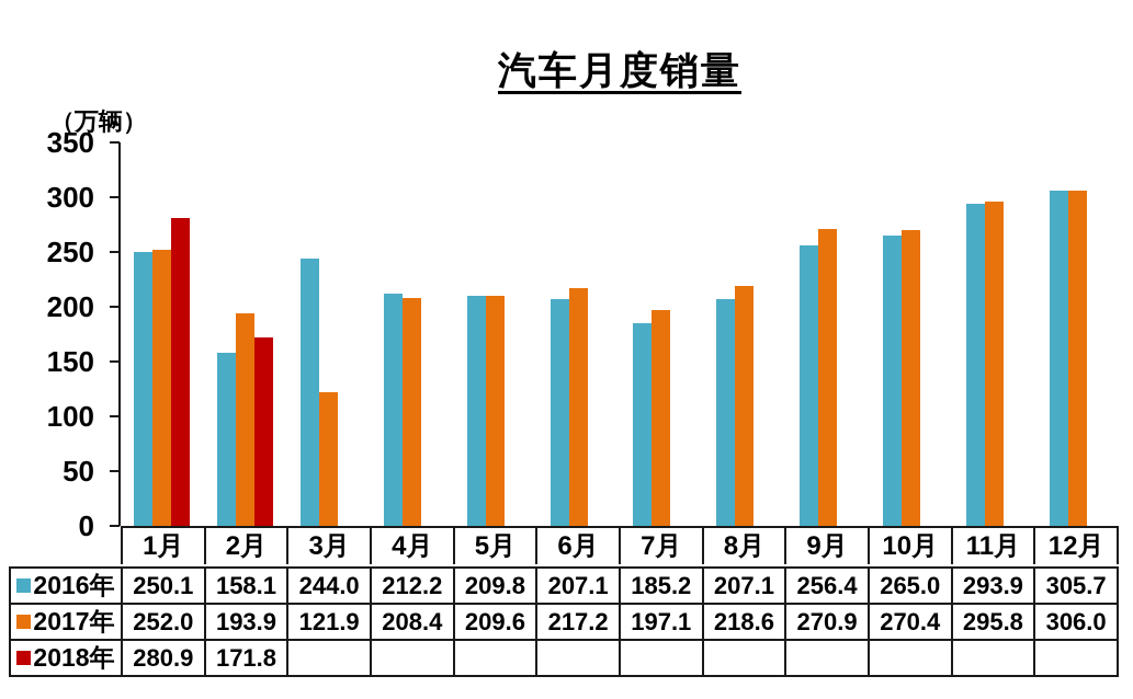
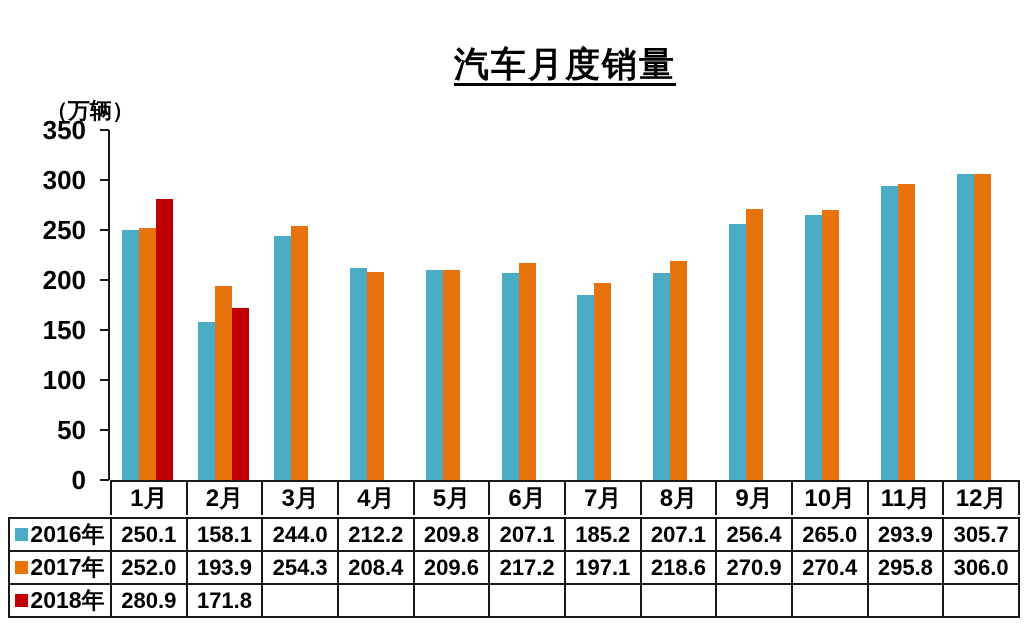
2017年/3月: 121.9 -> 254.3
